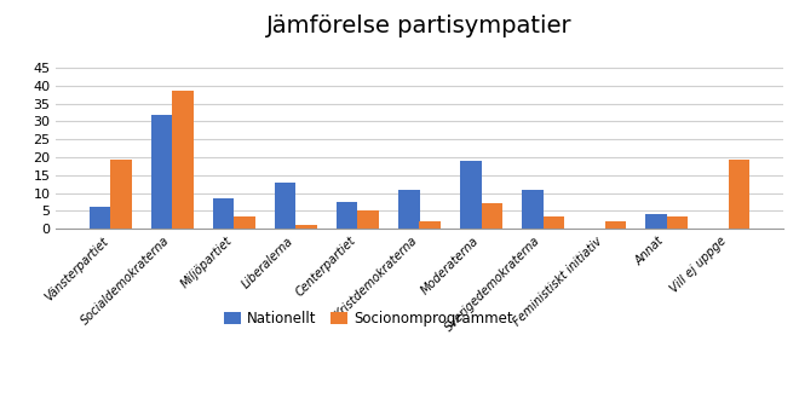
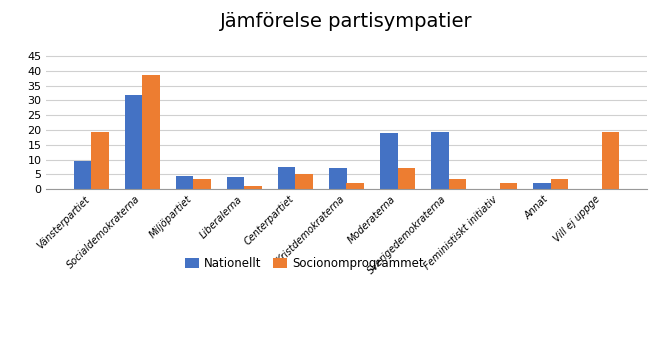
Nationellt/Vänsterpartiet: 6.0 -> 9.5
Nationellt/Miljöpartiet: 8.5 -> 4.5
Nationellt/Liberalerna: 13.0 -> 4.0
Nationellt/Kristdemokraterna: 11.0 -> 7.0
Nationellt/Sverigedemokraterna: 11.0 -> 19.5
Nationellt/Annat: 4.0 -> 2.0
